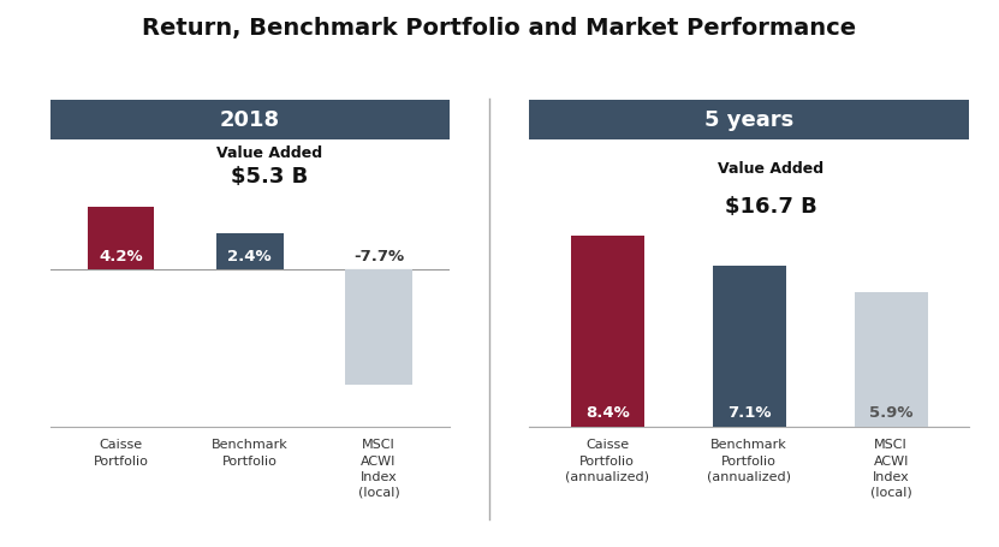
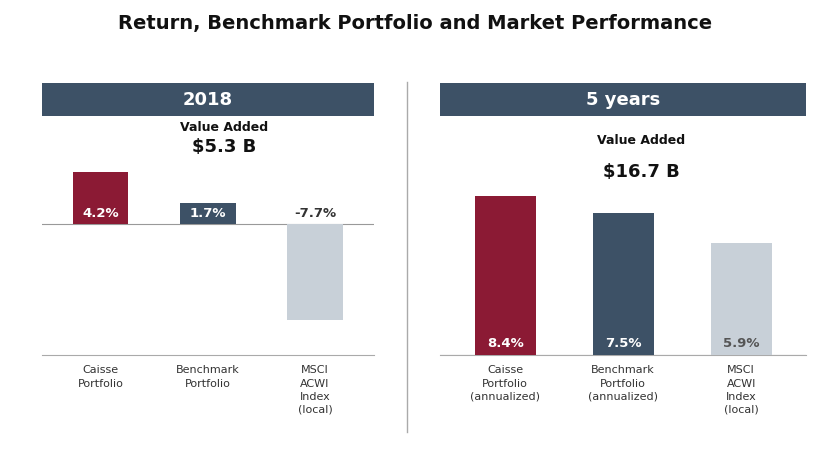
Benchmark Portfolio: 2.4% -> 1.7%
Benchmark Portfolio (annualized): 7.1% -> 7.5%
